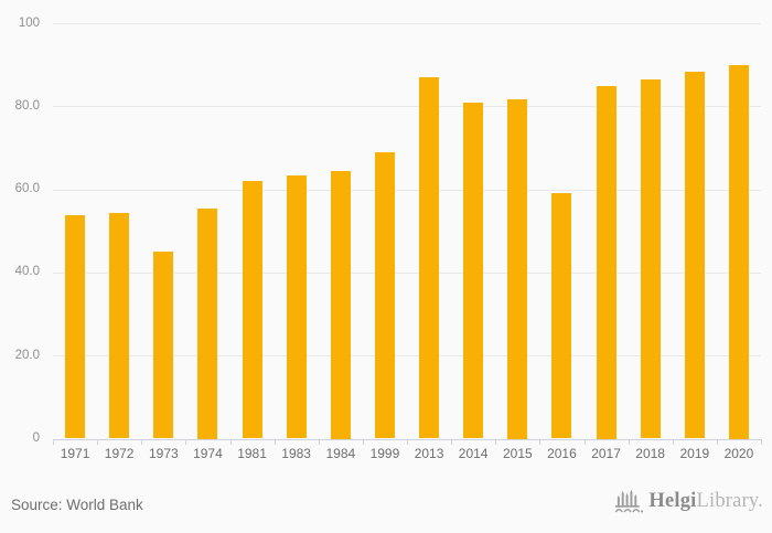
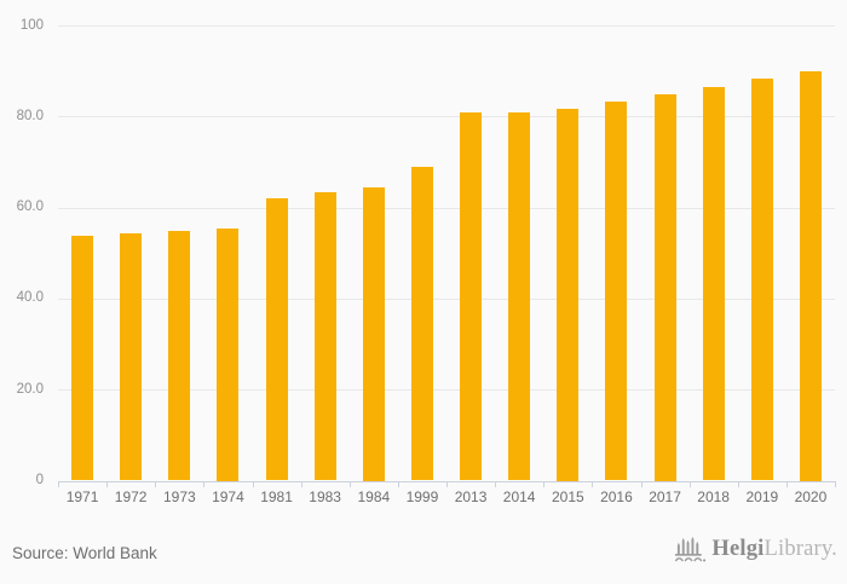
1973: 45 -> 55
2013: 87 -> 81
2016: 59 -> 83
